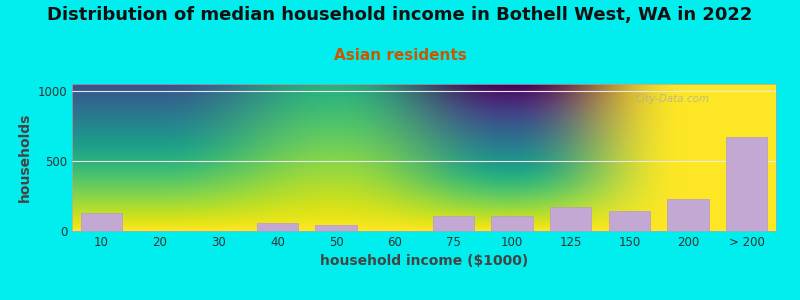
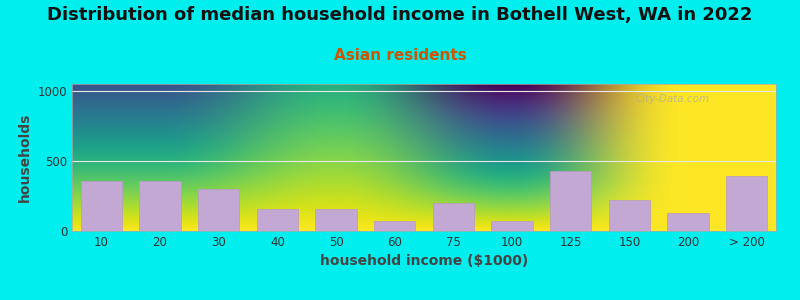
10: 130 -> 360
20: 0 -> 360
30: 0 -> 300
40: 60 -> 160
50: 40 -> 160
60: 0 -> 70
75: 100 -> 200
100: 110 -> 70
125: 180 -> 430
150: 140 -> 220
200: 230 -> 130
> 200: 670 -> 390
